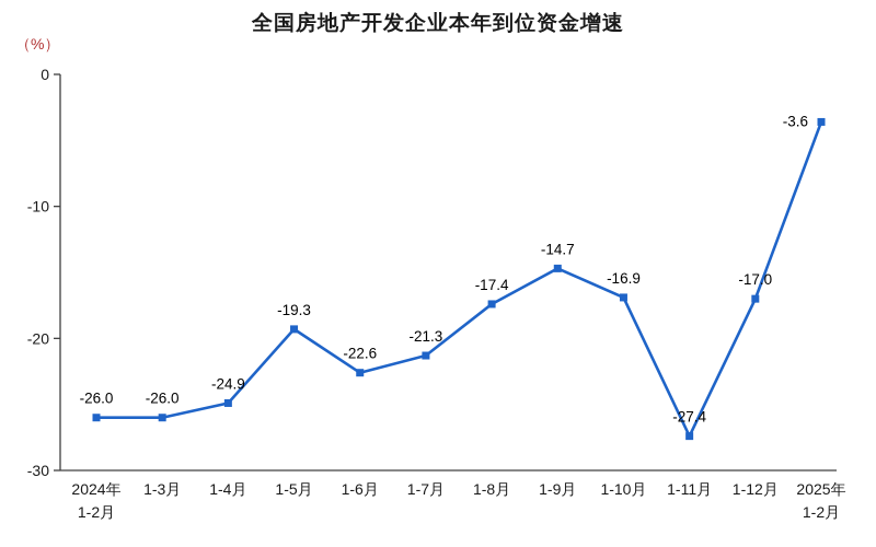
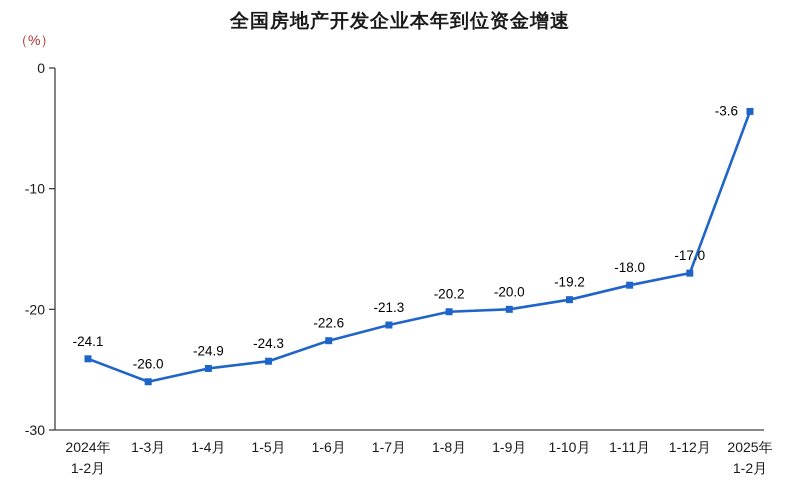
2024年 1-2月: -26.0 -> -24.1
1-5月: -19.3 -> -24.3
1-8月: -17.4 -> -20.2
1-9月: -14.7 -> -20.0
1-10月: -16.9 -> -19.2
1-11月: -27.4 -> -18.0
